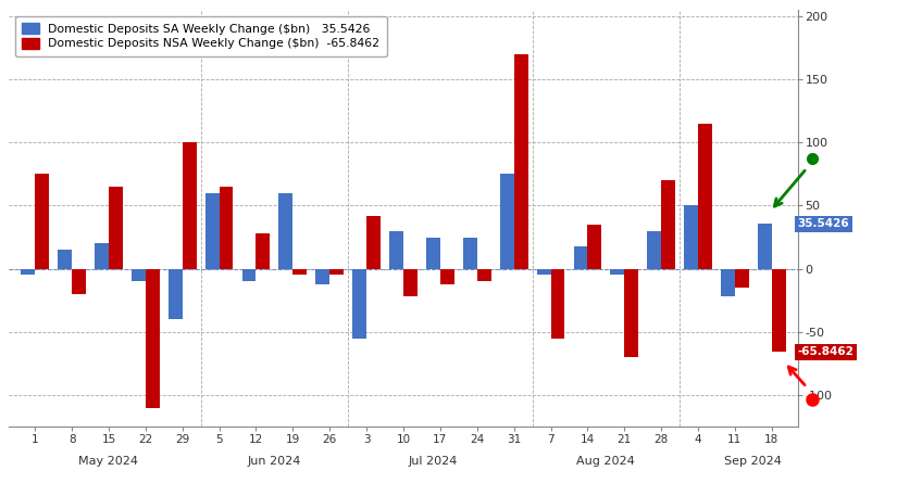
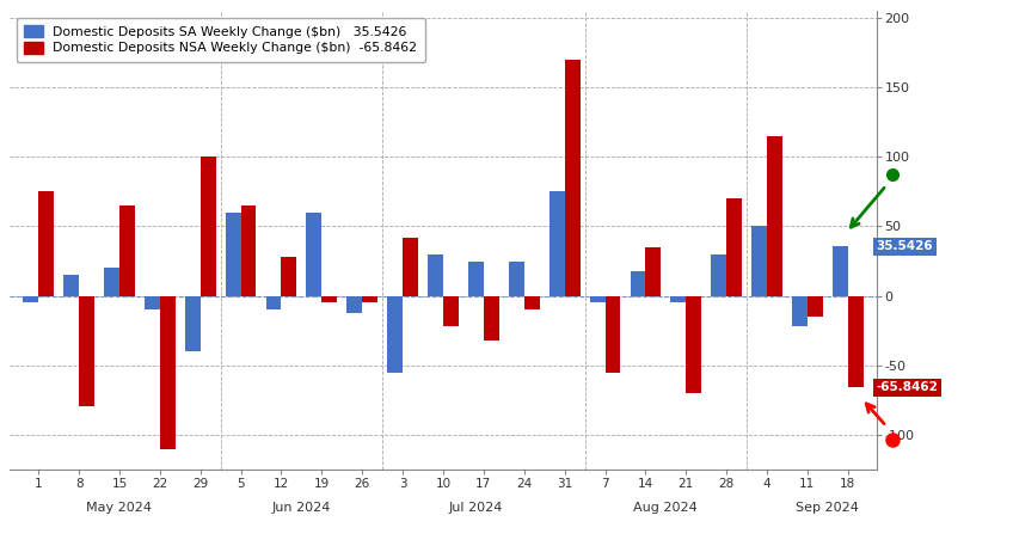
Domestic Deposits NSA Weekly Change ($bn) -65.8462/8: -20 -> -79
Domestic Deposits NSA Weekly Change ($bn) -65.8462/17: -12 -> -32
